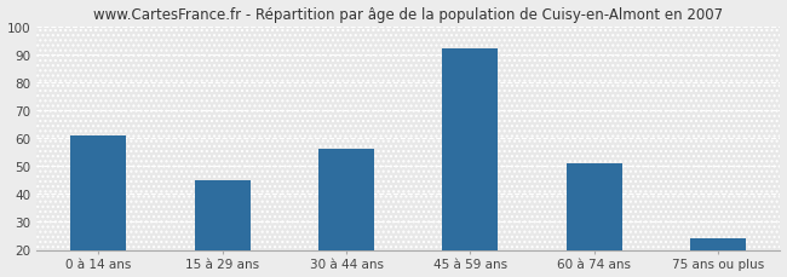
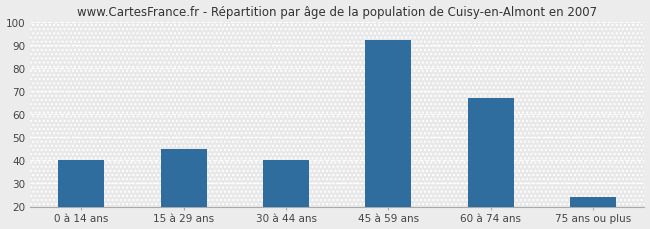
0 à 14 ans: 61 -> 40
30 à 44 ans: 56 -> 40
60 à 74 ans: 51 -> 67
